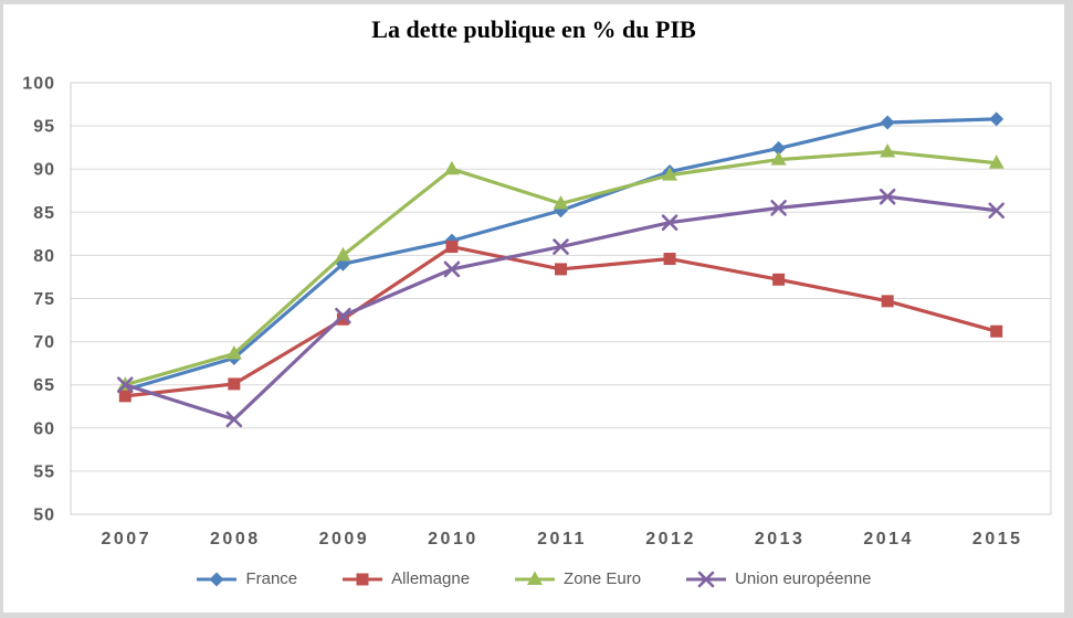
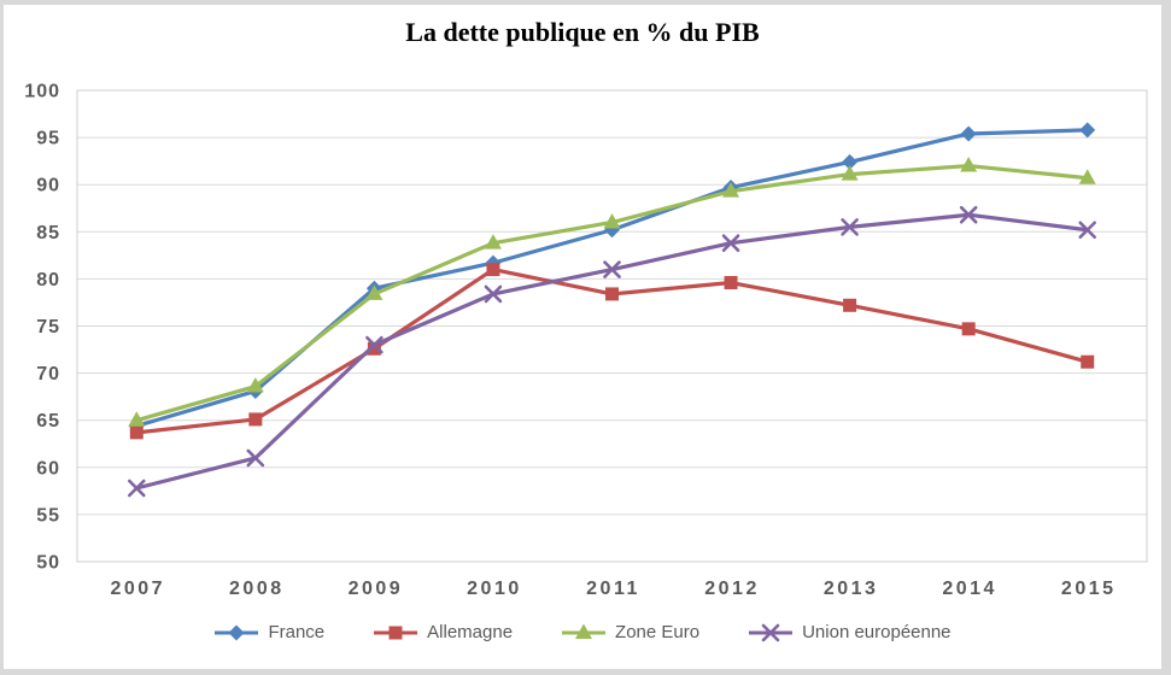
Union européenne/2007: 65 -> 58
Zone Euro/2009: 80 -> 78
Zone Euro/2010: 90 -> 84
